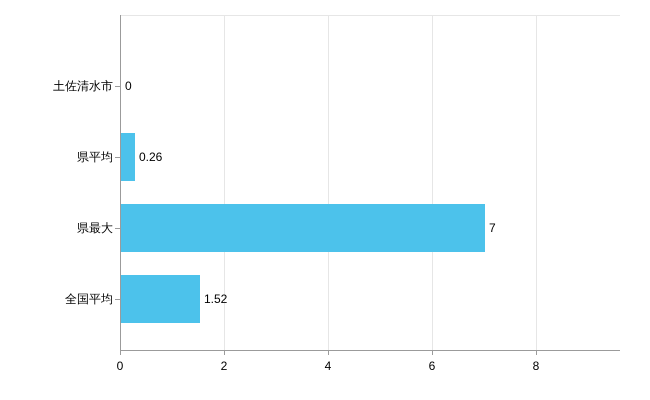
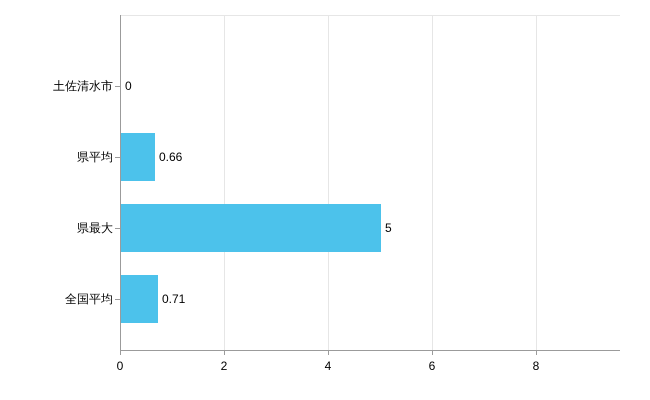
県平均: 0.26 -> 0.66
県最大: 7 -> 5
全国平均: 1.52 -> 0.71
